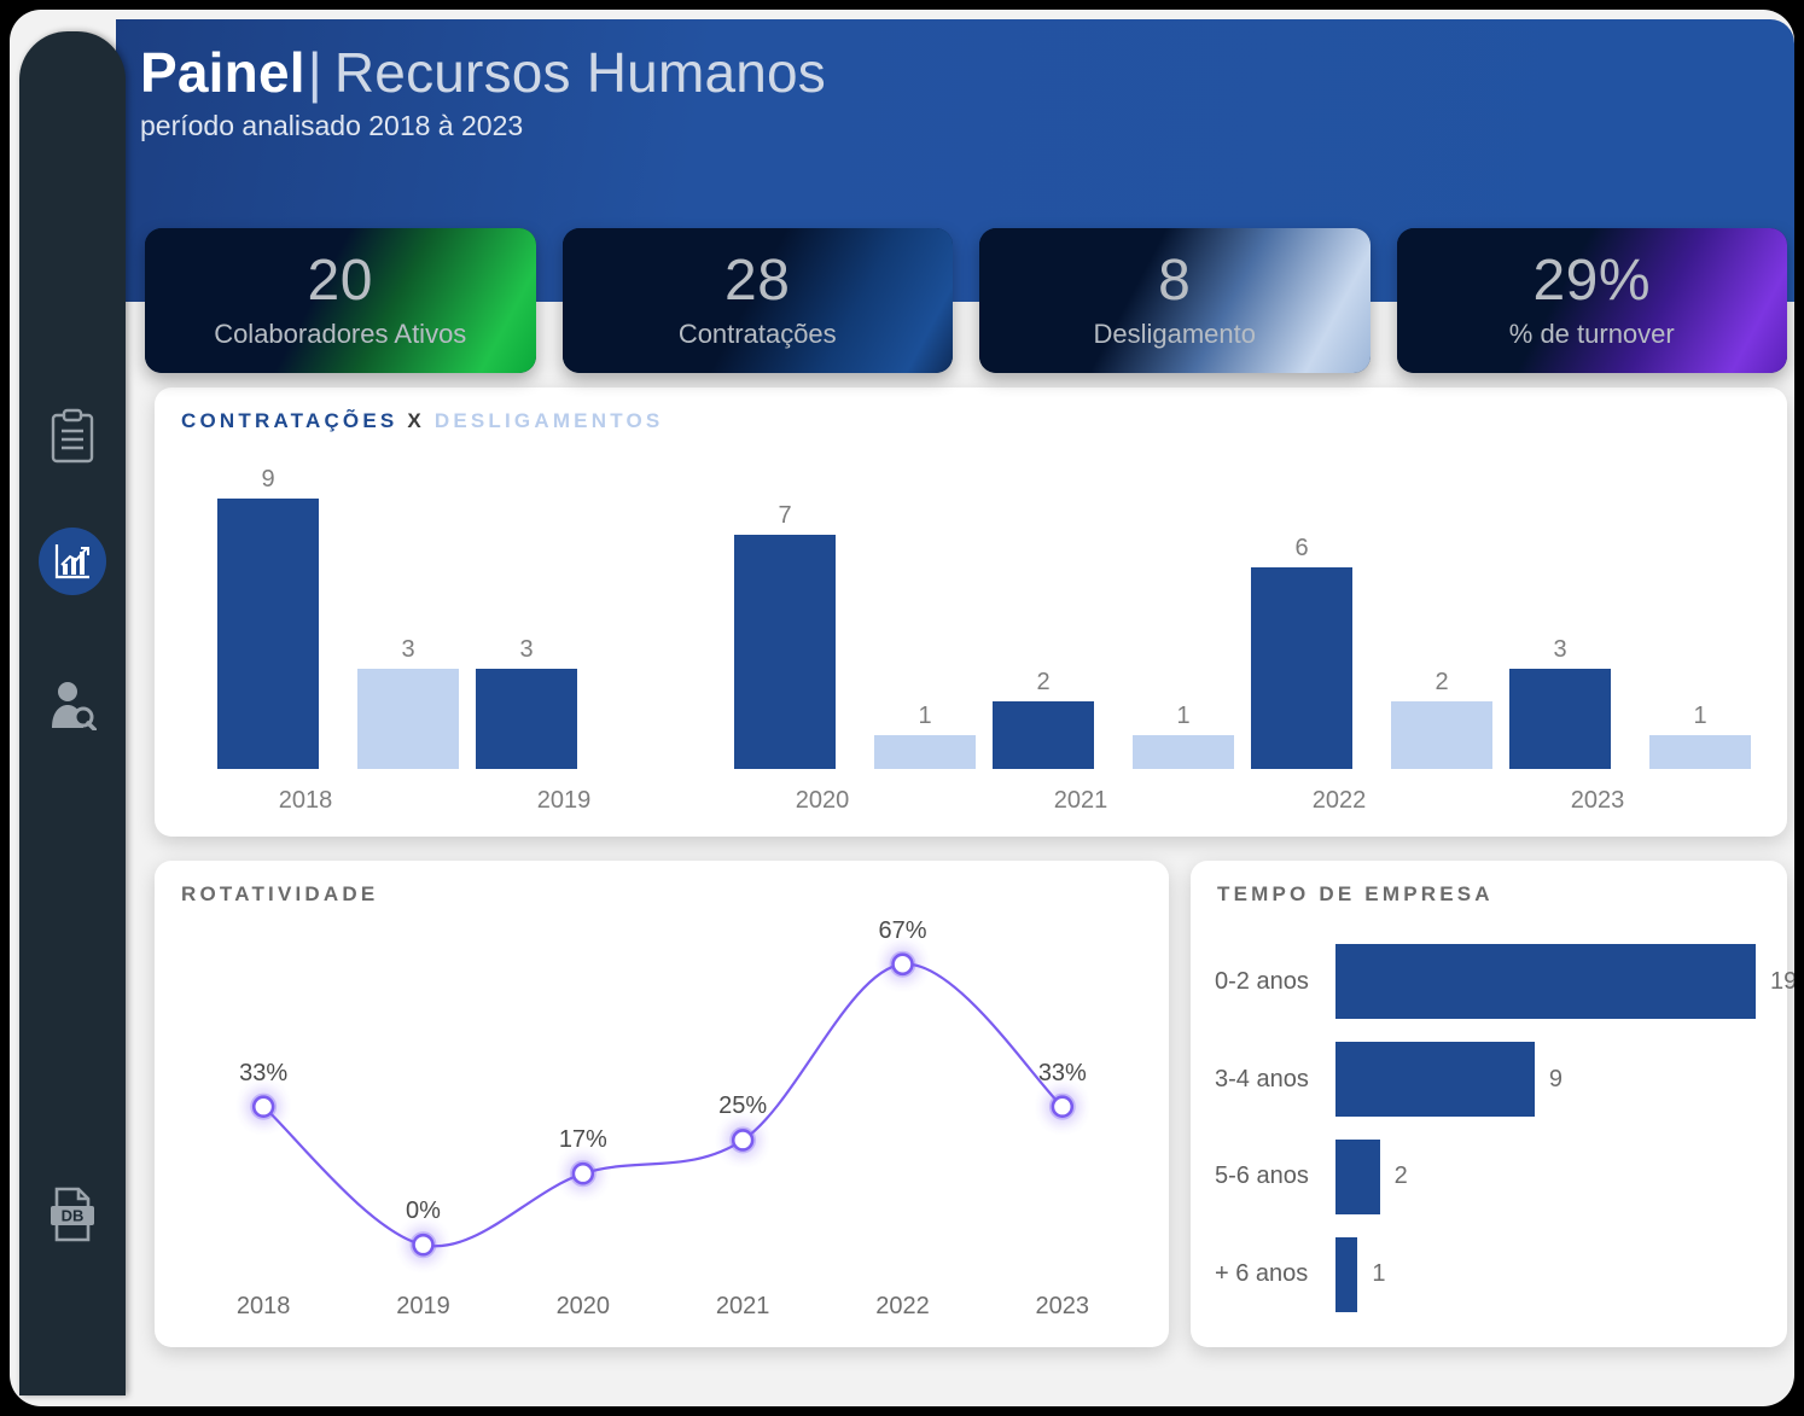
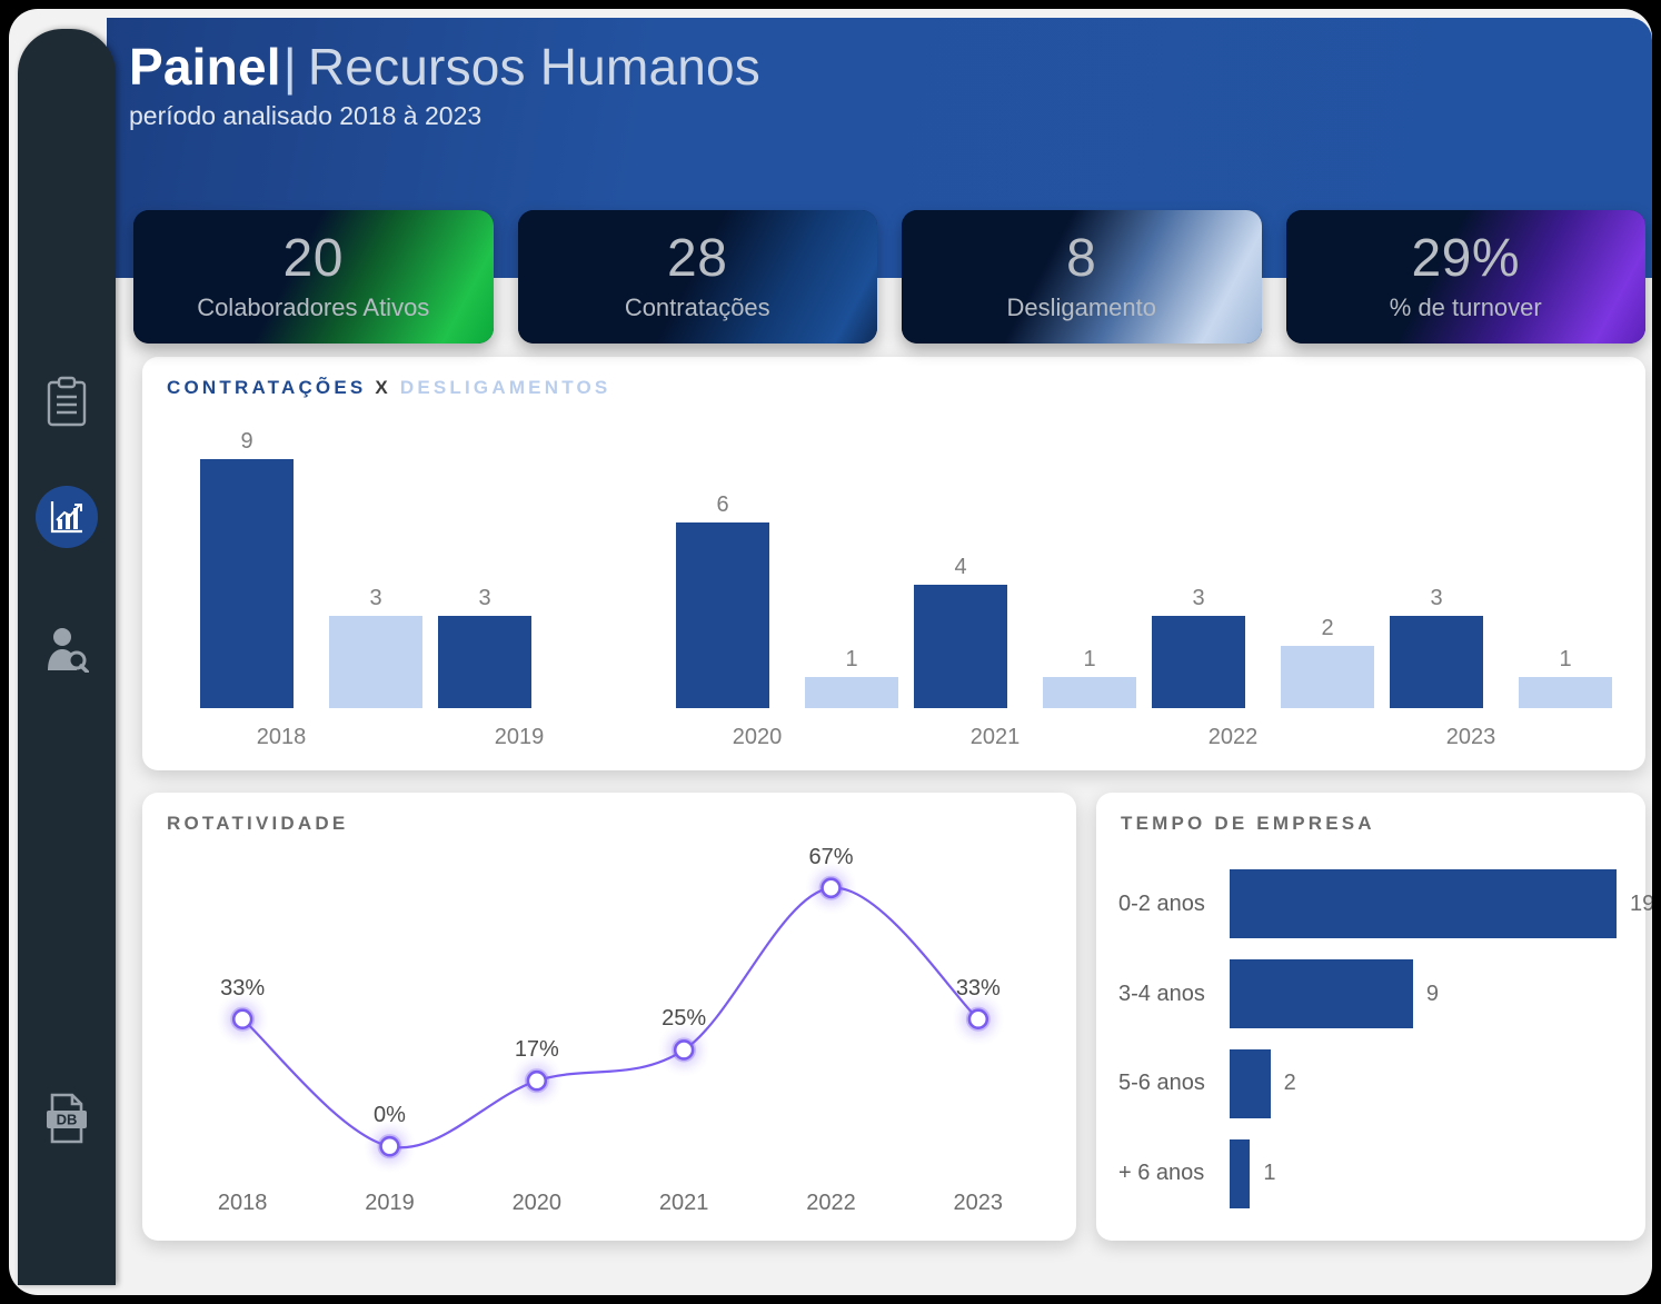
CONTRATAÇÕES X DESLIGAMENTOS/Contratações/2020: 7 -> 6
CONTRATAÇÕES X DESLIGAMENTOS/Contratações/2021: 2 -> 4
CONTRATAÇÕES X DESLIGAMENTOS/Contratações/2022: 6 -> 3
